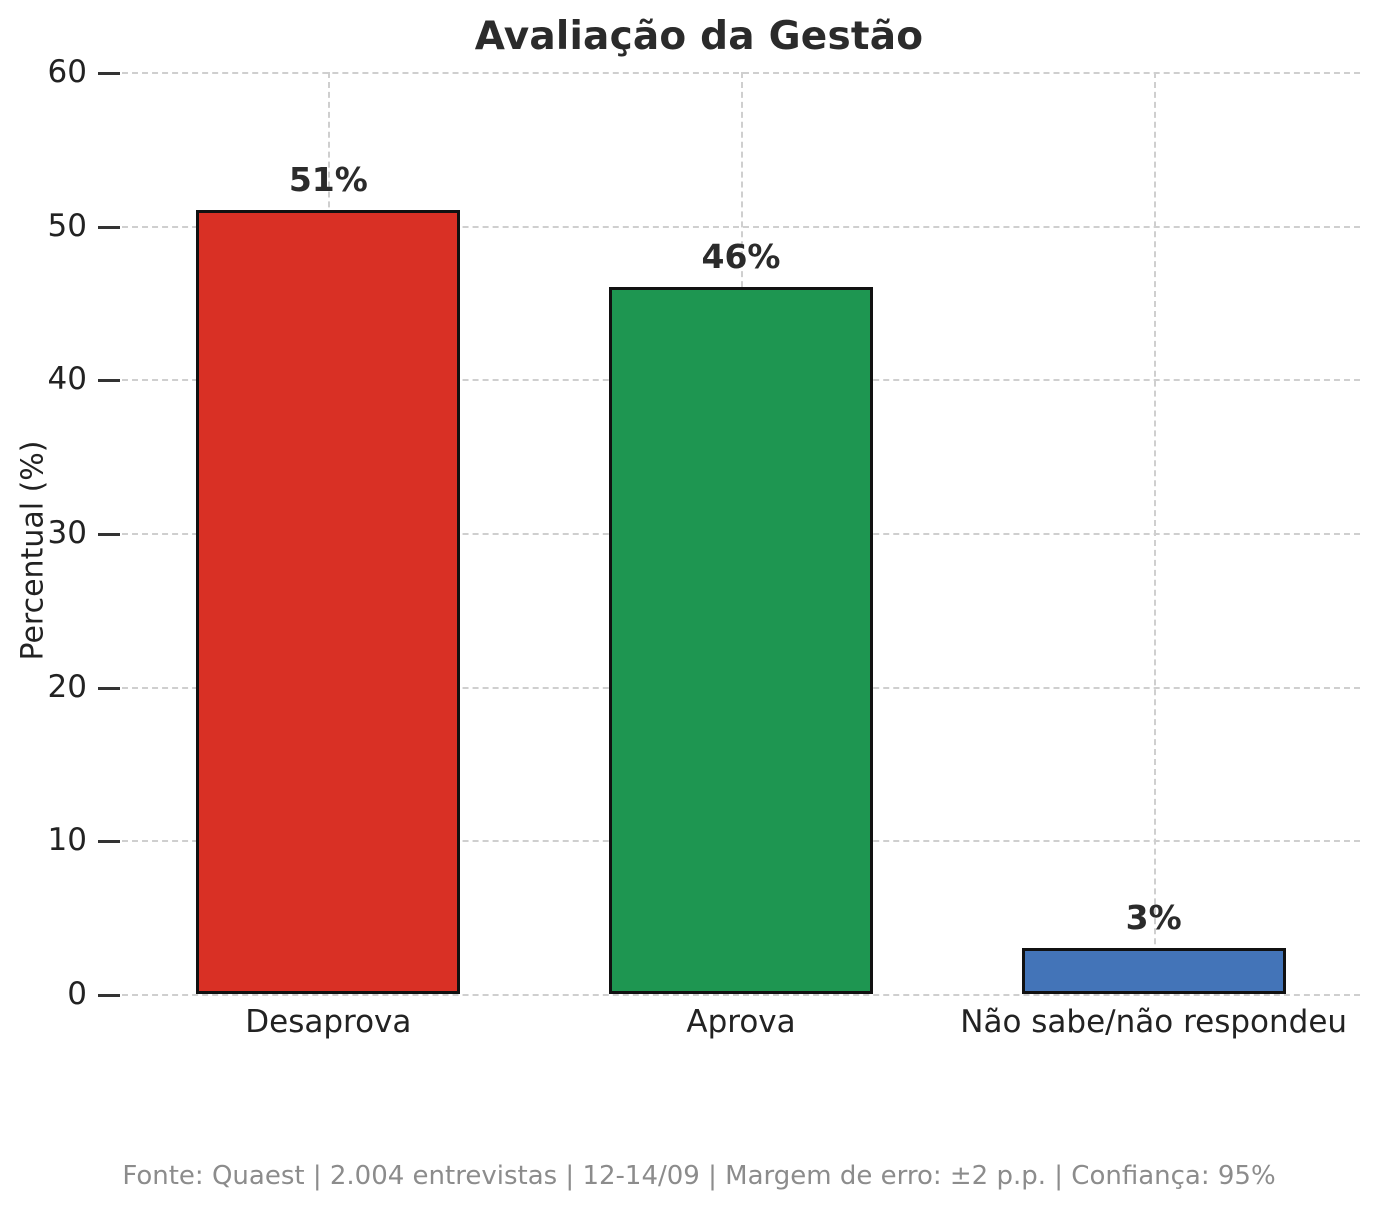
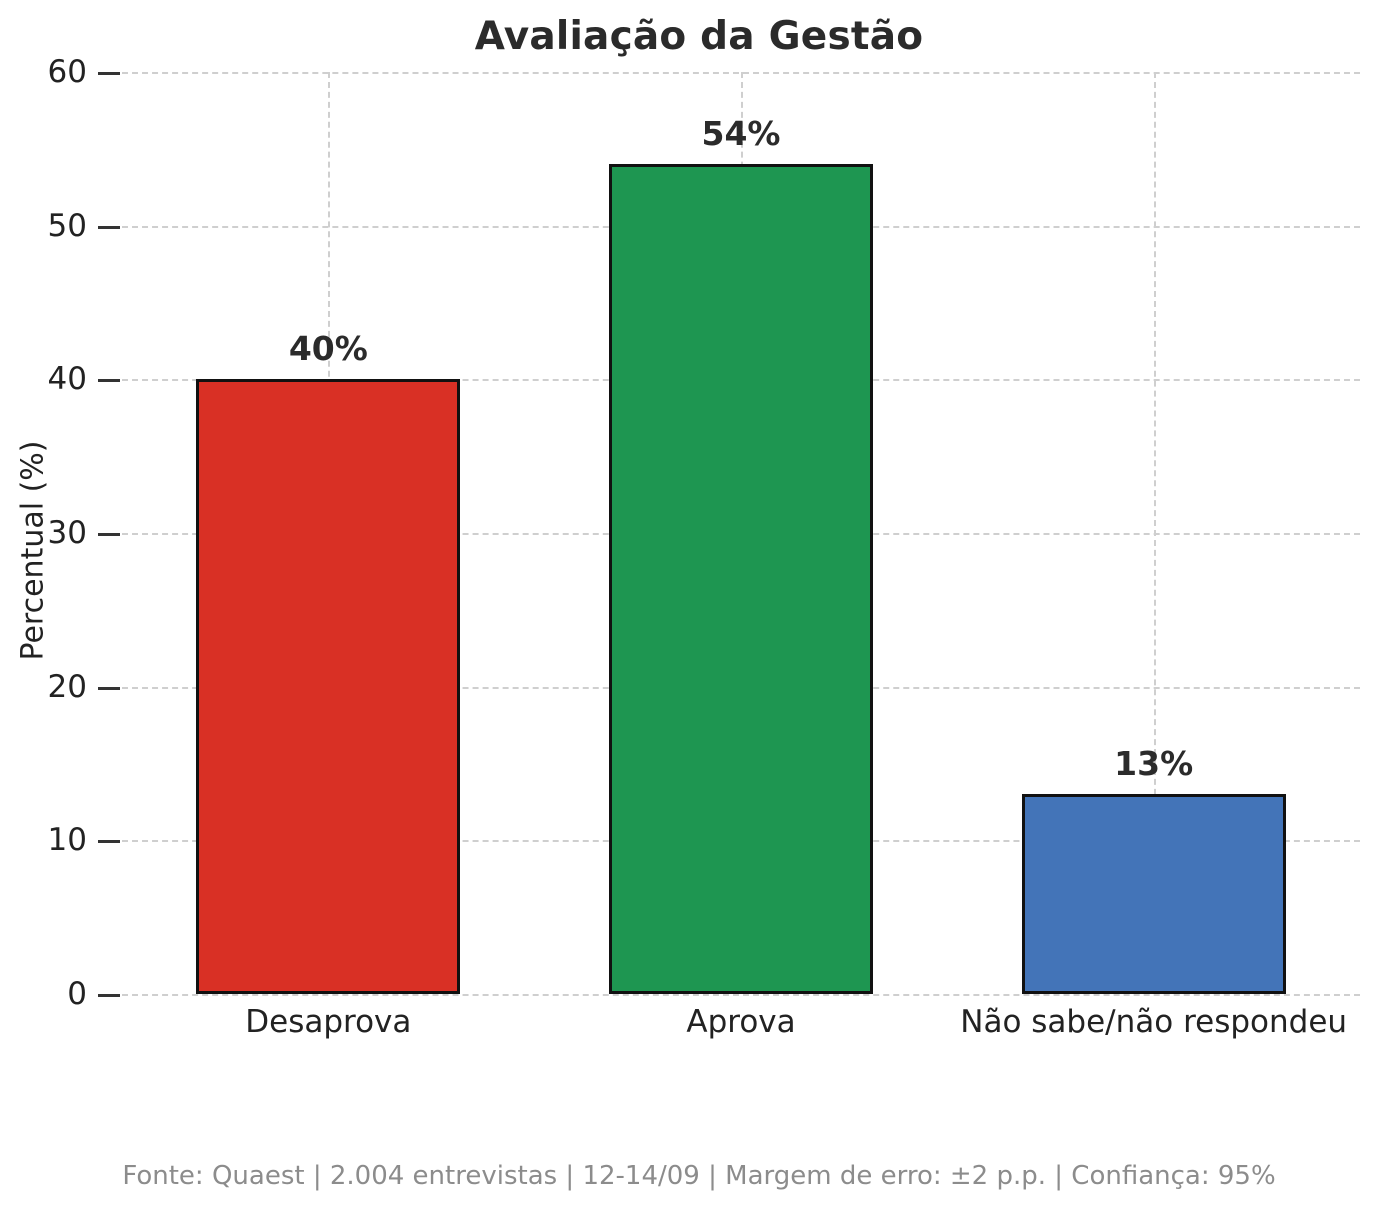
Desaprova: 51% -> 40%
Aprova: 46% -> 54%
Não sabe/não respondeu: 3% -> 13%
